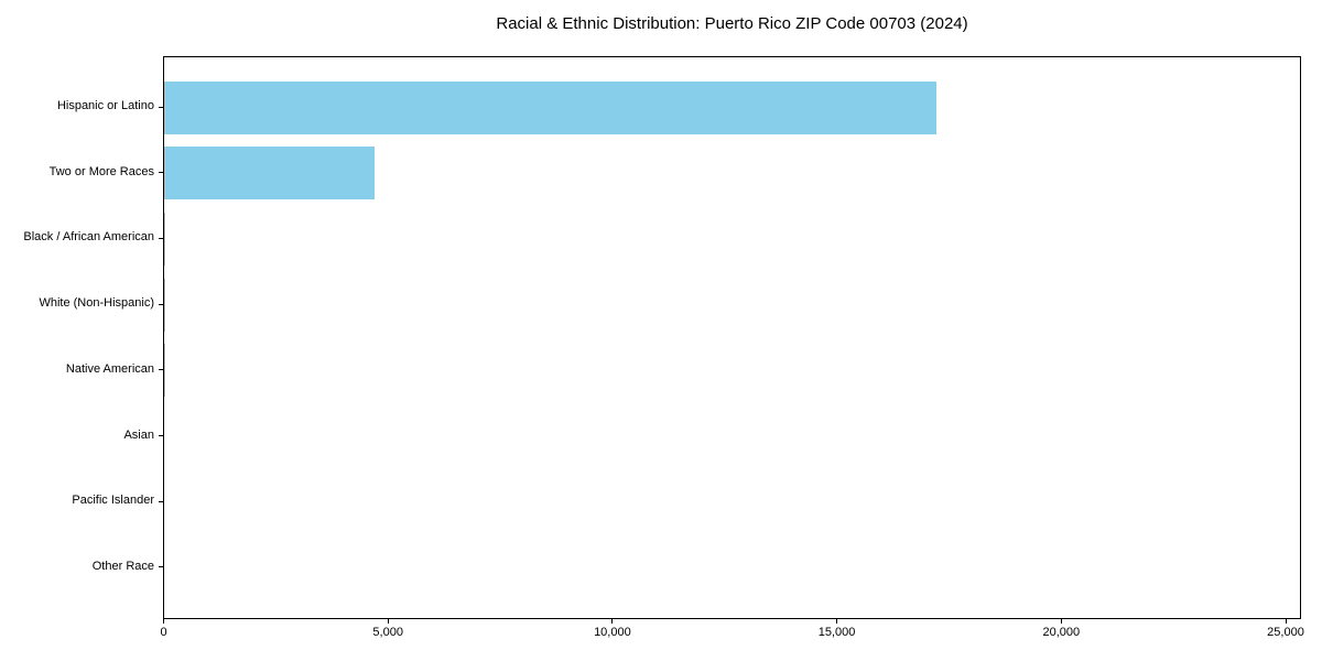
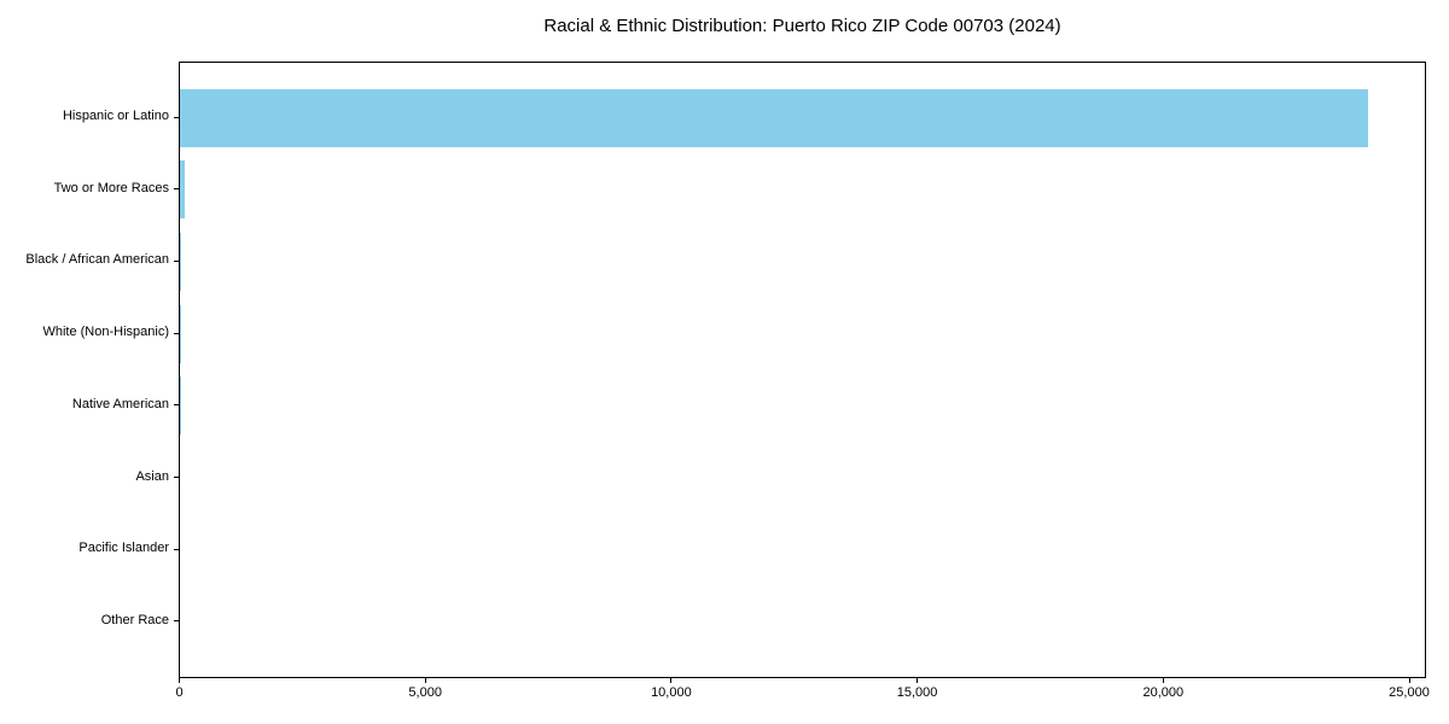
Hispanic or Latino: 17200 -> 24200
Two or More Races: 4700 -> 100
